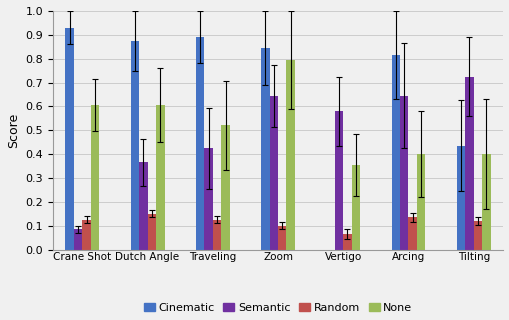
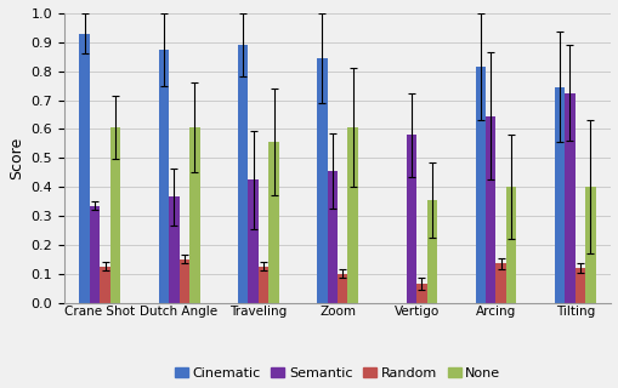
Semantic/Crane Shot: 0.085 -> 0.335
None/Traveling: 0.520 -> 0.555
Semantic/Zoom: 0.645 -> 0.455
None/Zoom: 0.795 -> 0.605
Cinematic/Tilting: 0.435 -> 0.745
